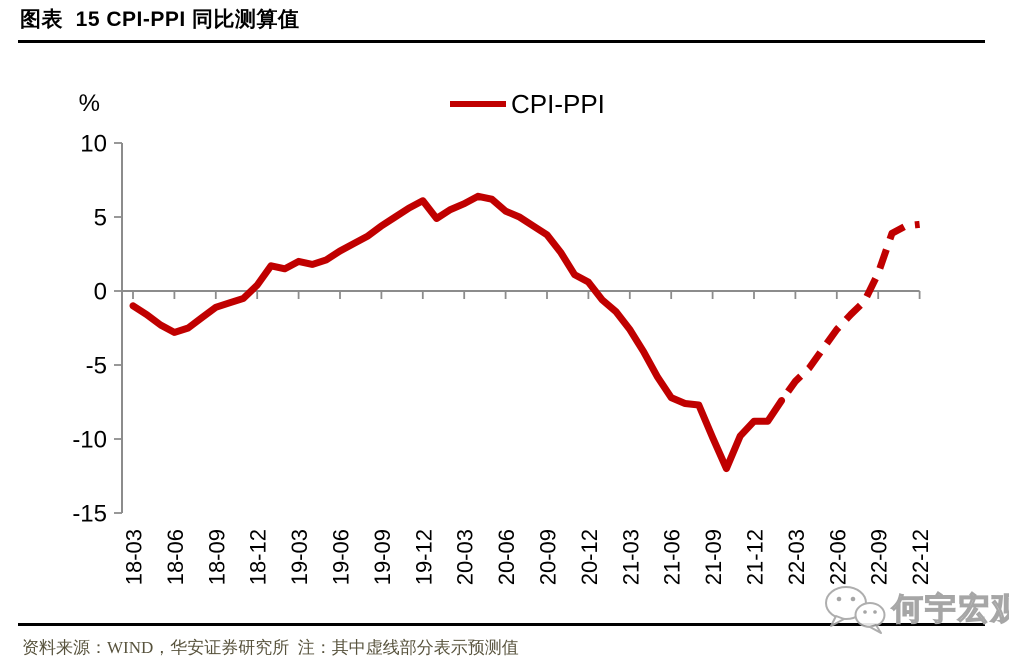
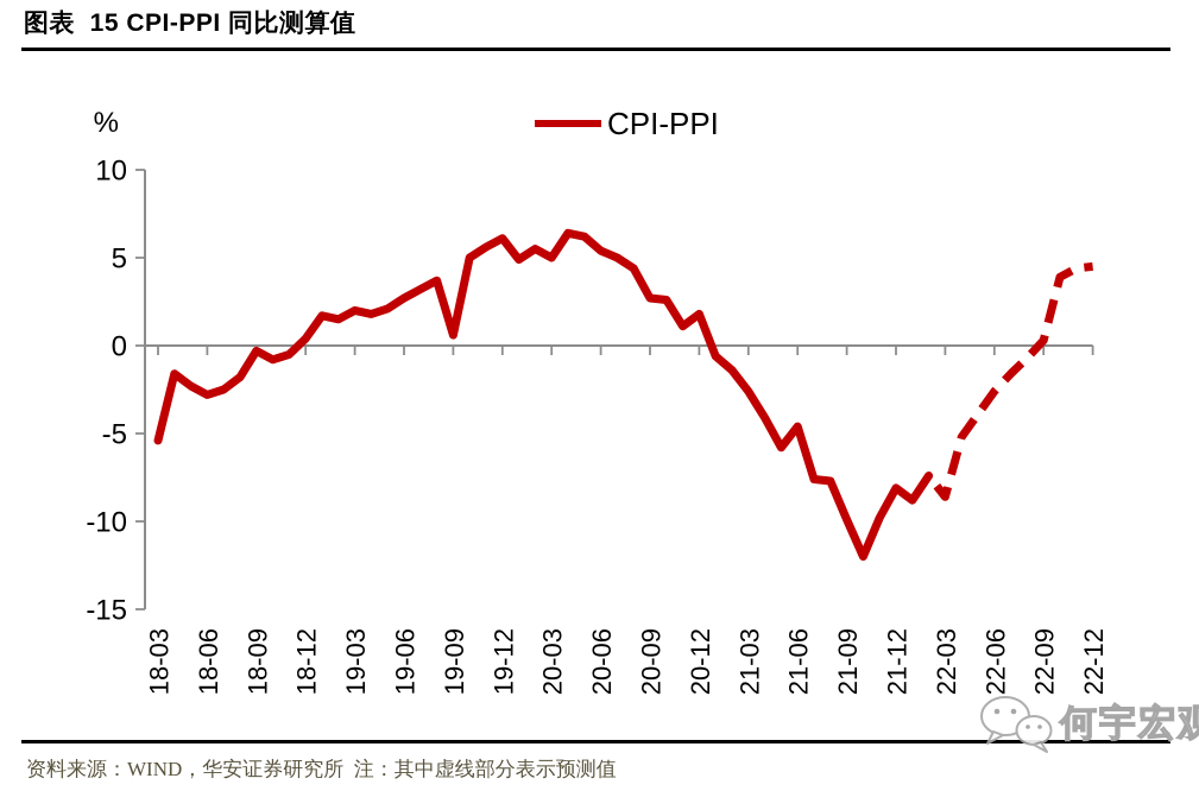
18-03: -1.0 -> -5.4
18-09: -1.1 -> -0.3
19-09: 4.4 -> 0.6
20-03: 5.9 -> 5.0
20-09: 3.8 -> 2.7
20-12: 0.6 -> 1.8
21-06: -7.2 -> -4.6
21-12: -8.8 -> -8.1
22-03: -6.1 -> -8.6
22-09: 1.2 -> 0.3
